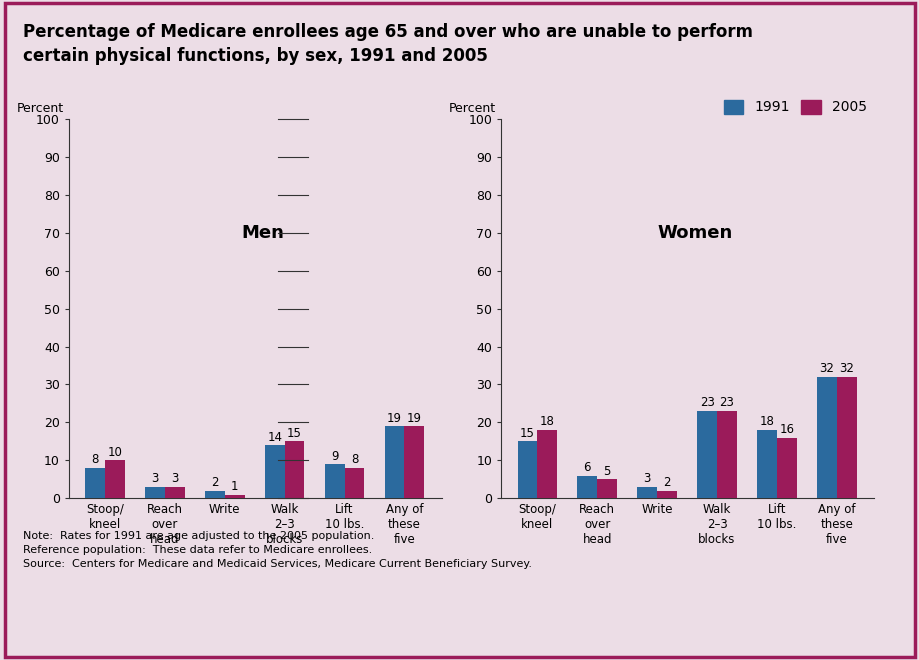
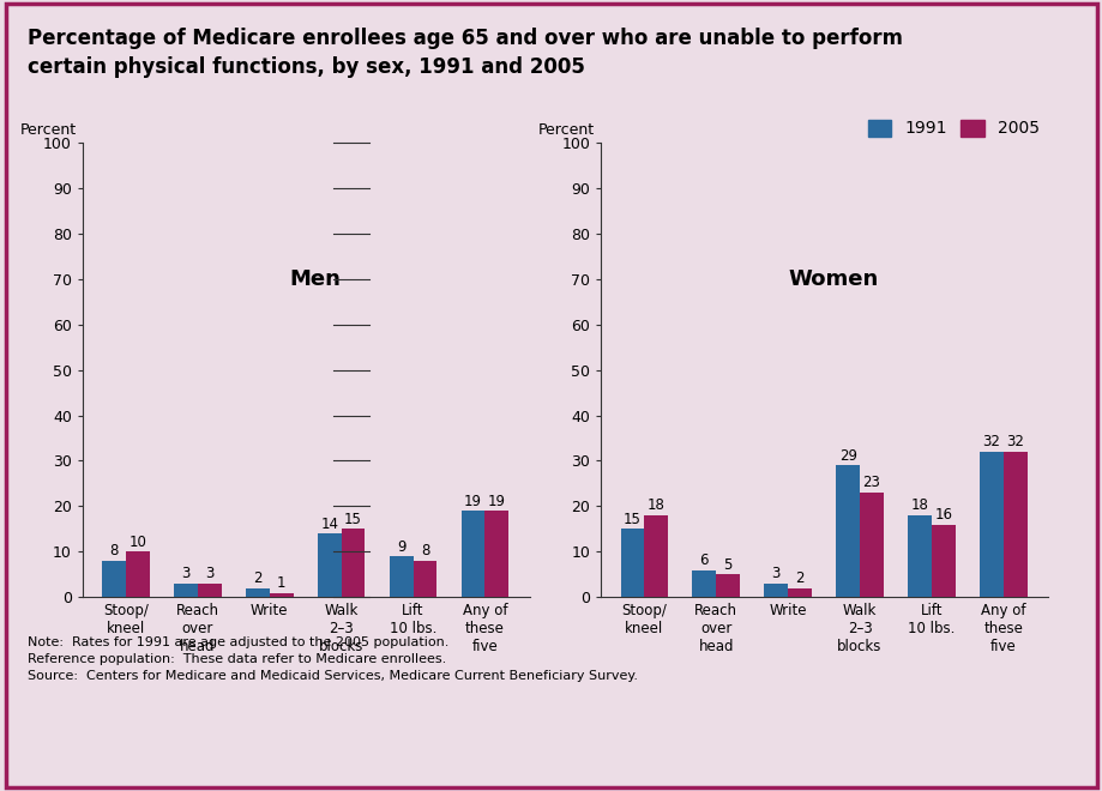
1991/Walk 2–3 blocks: 23 -> 29
